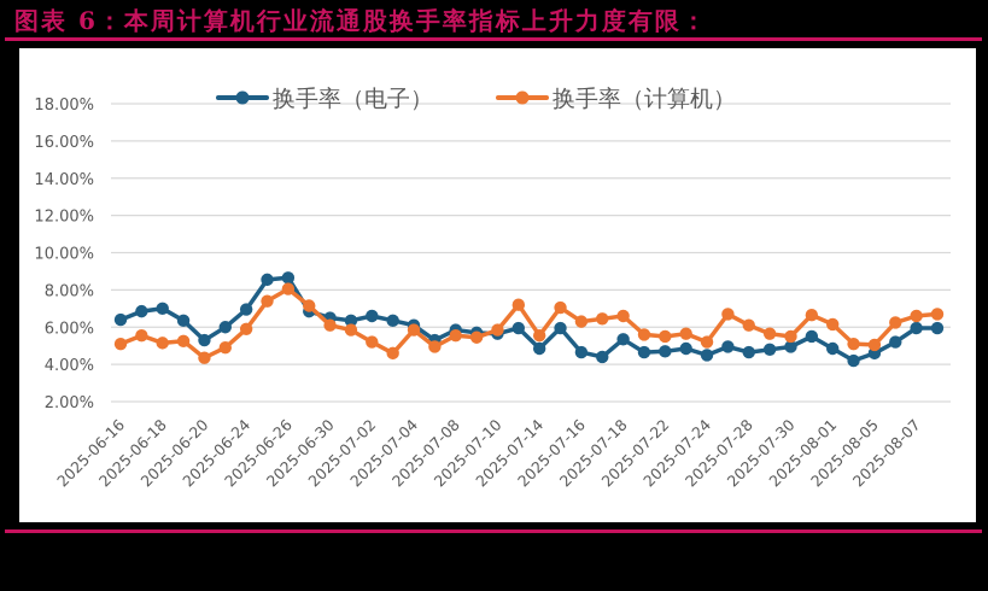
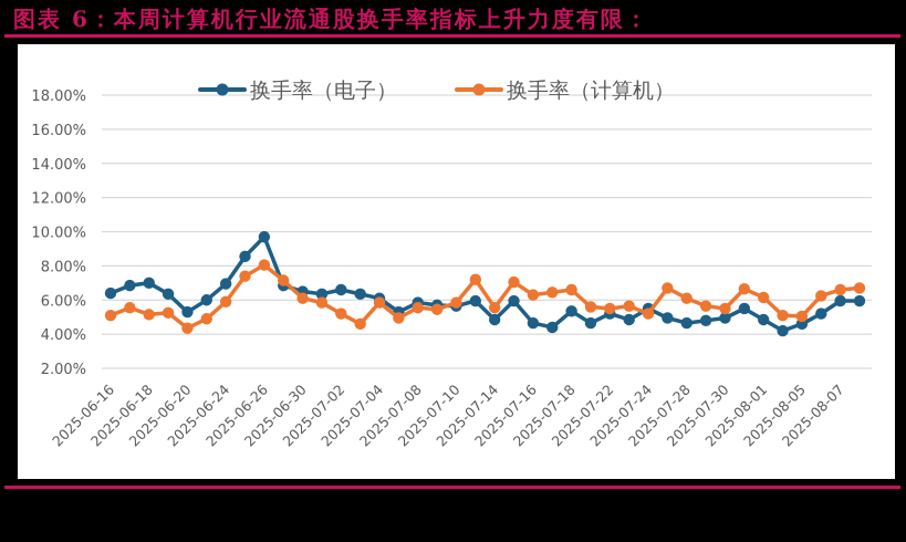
换手率（电子）/2025-06-26: 8.7% -> 9.7%
换手率（电子）/2025-07-22: 4.7% -> 5.2%
换手率（电子）/2025-07-24: 4.5% -> 5.5%
